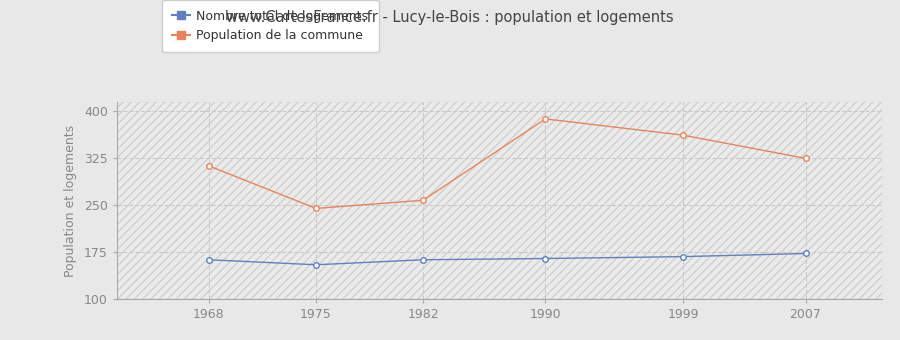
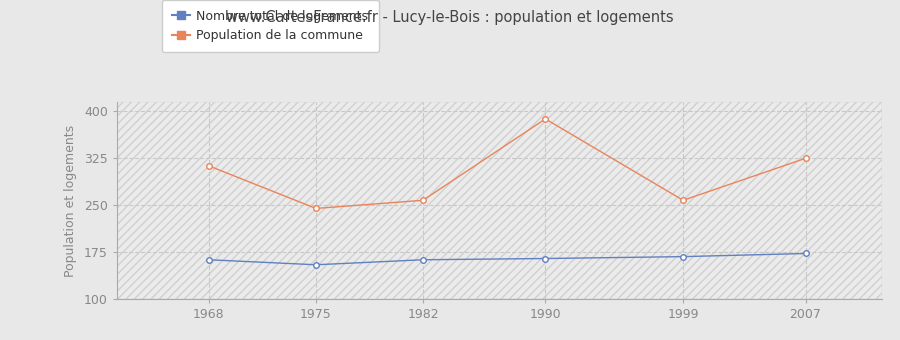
Population de la commune/1999: 362 -> 258
